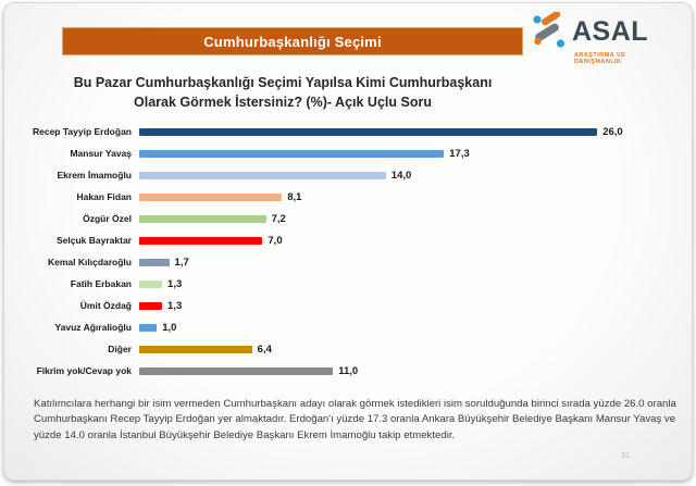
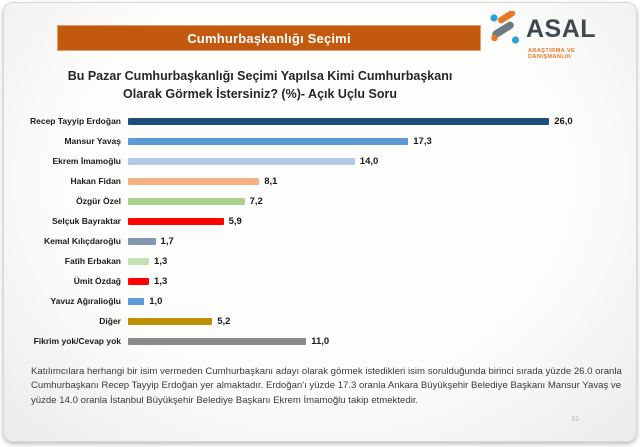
Selçuk Bayraktar: 7,0 -> 5,9
Diğer: 6,4 -> 5,2
